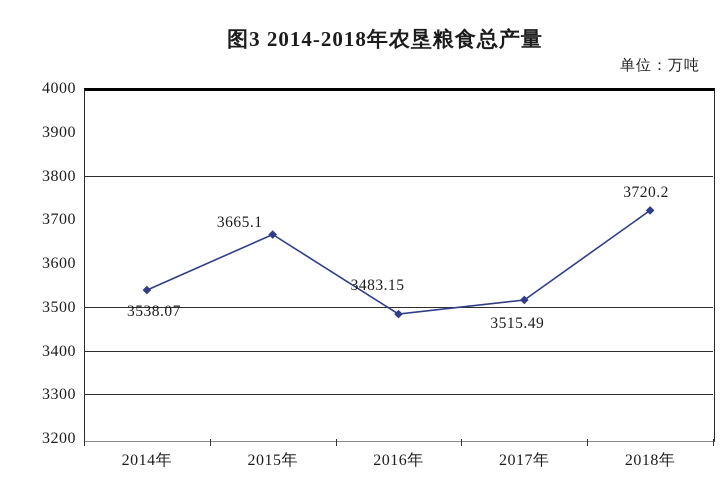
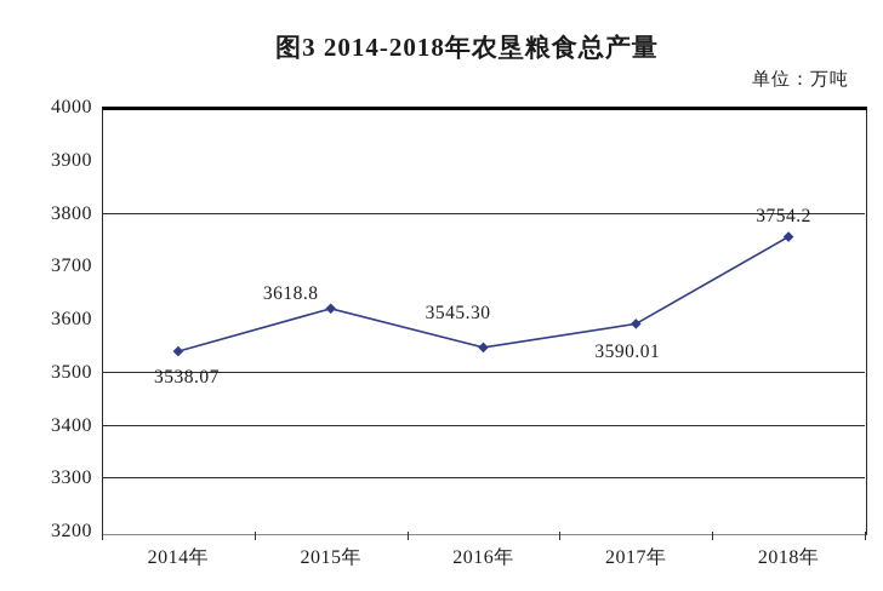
2015年: 3665.1 -> 3618.8
2016年: 3483.15 -> 3545.30
2017年: 3515.49 -> 3590.01
2018年: 3720.2 -> 3754.2
